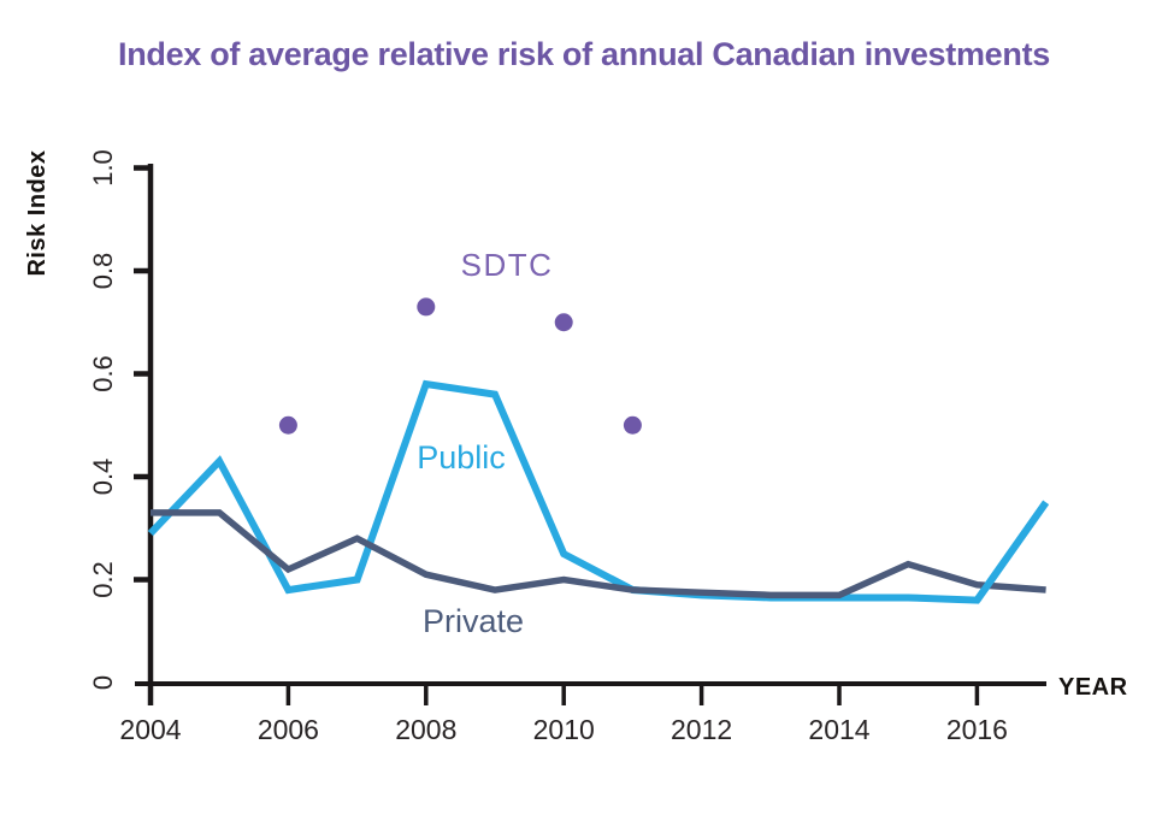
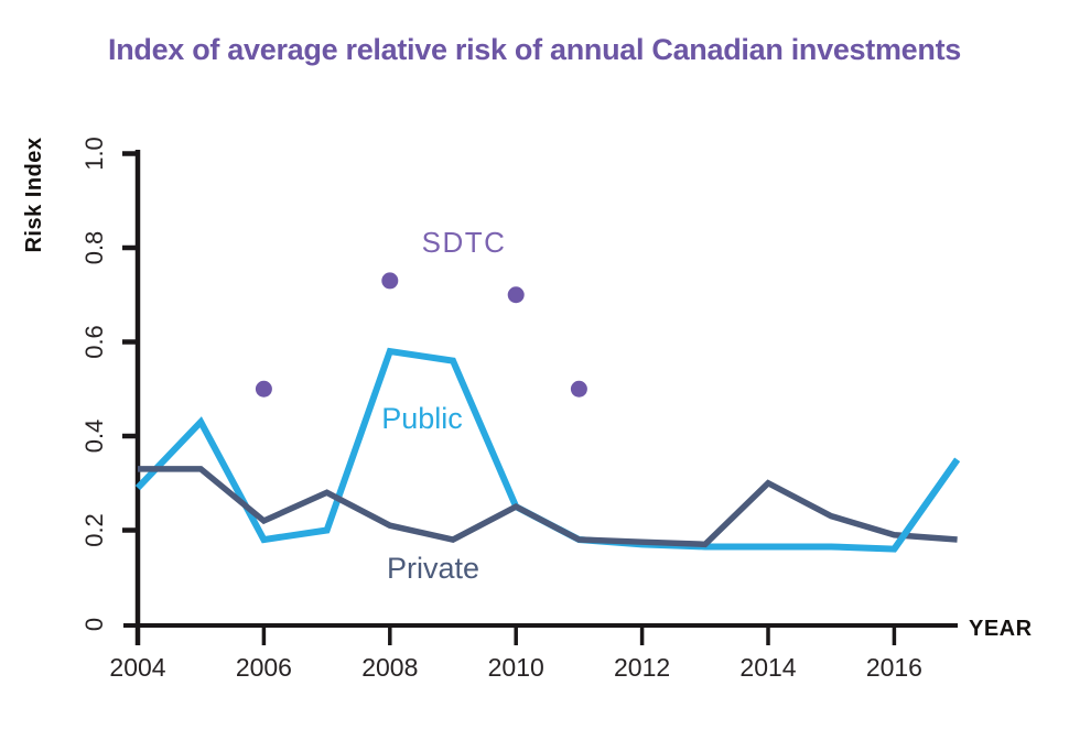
Private/2010: 0.20 -> 0.25
Private/2014: 0.17 -> 0.30
